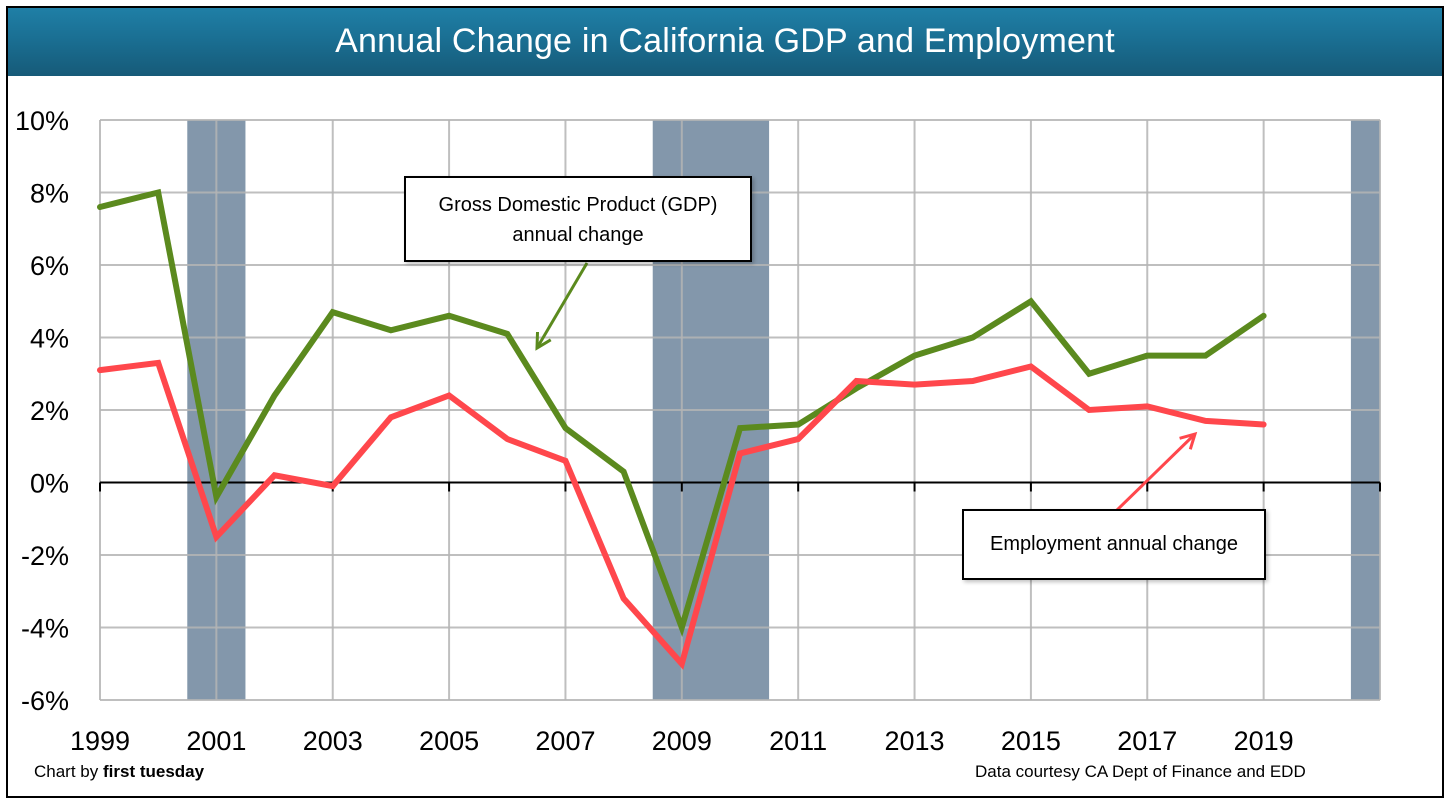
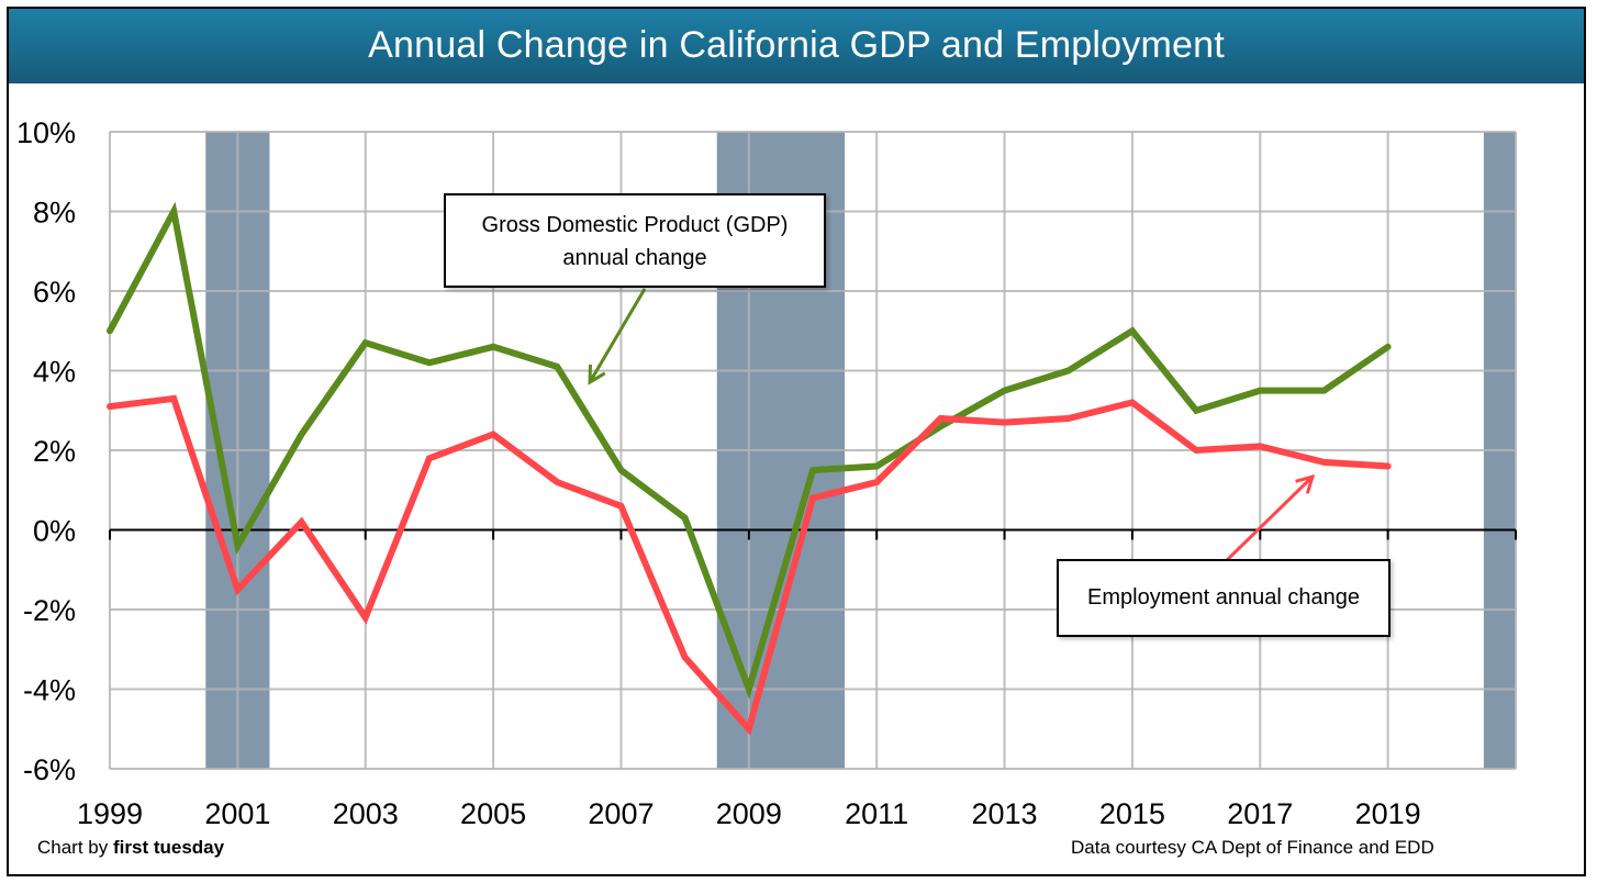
Gross Domestic Product (GDP) annual change/1999: 7.6% -> 5.0%
Employment annual change/2003: -0.1% -> -2.2%
